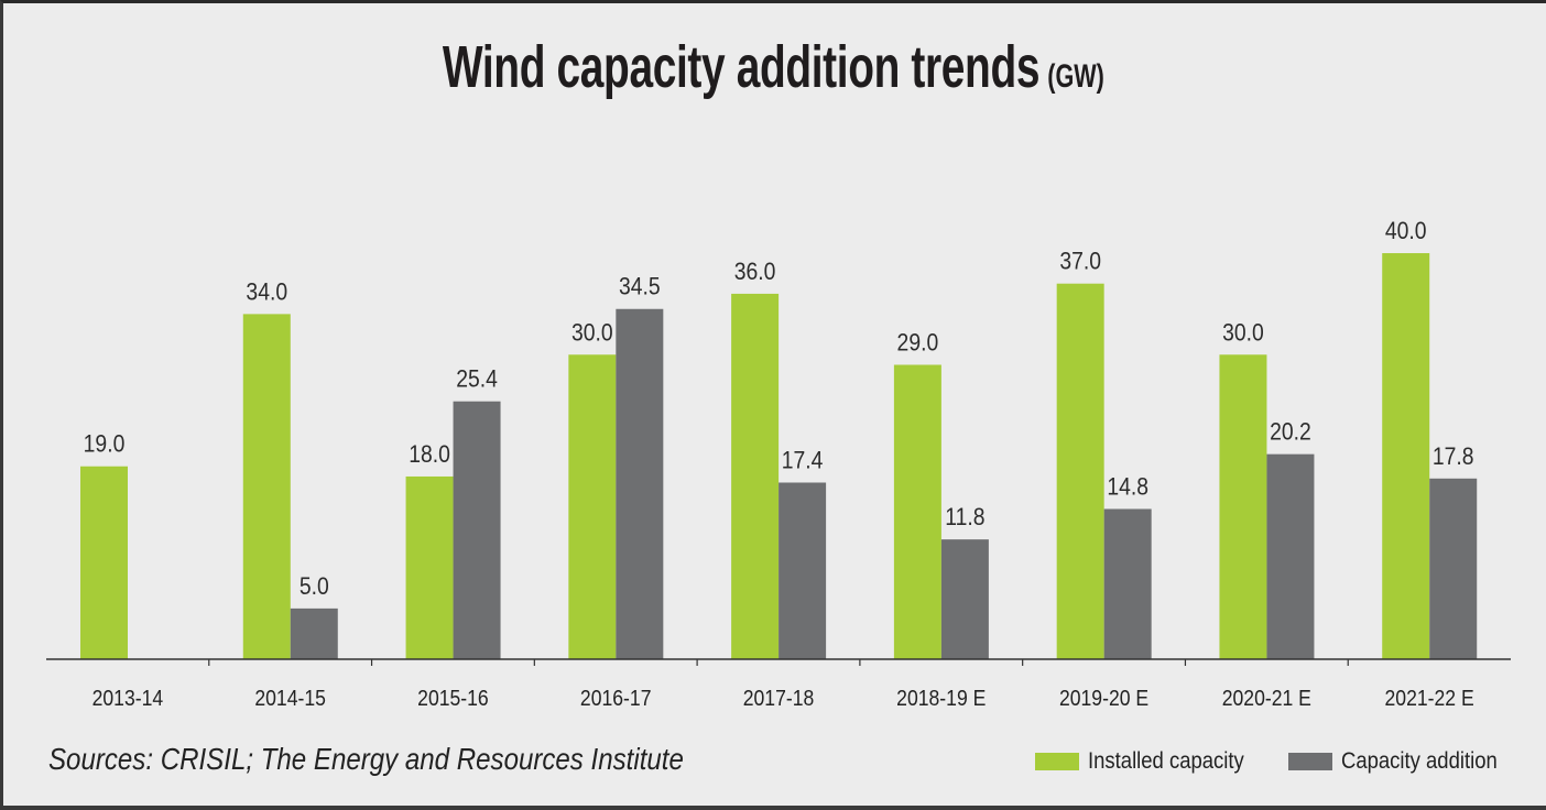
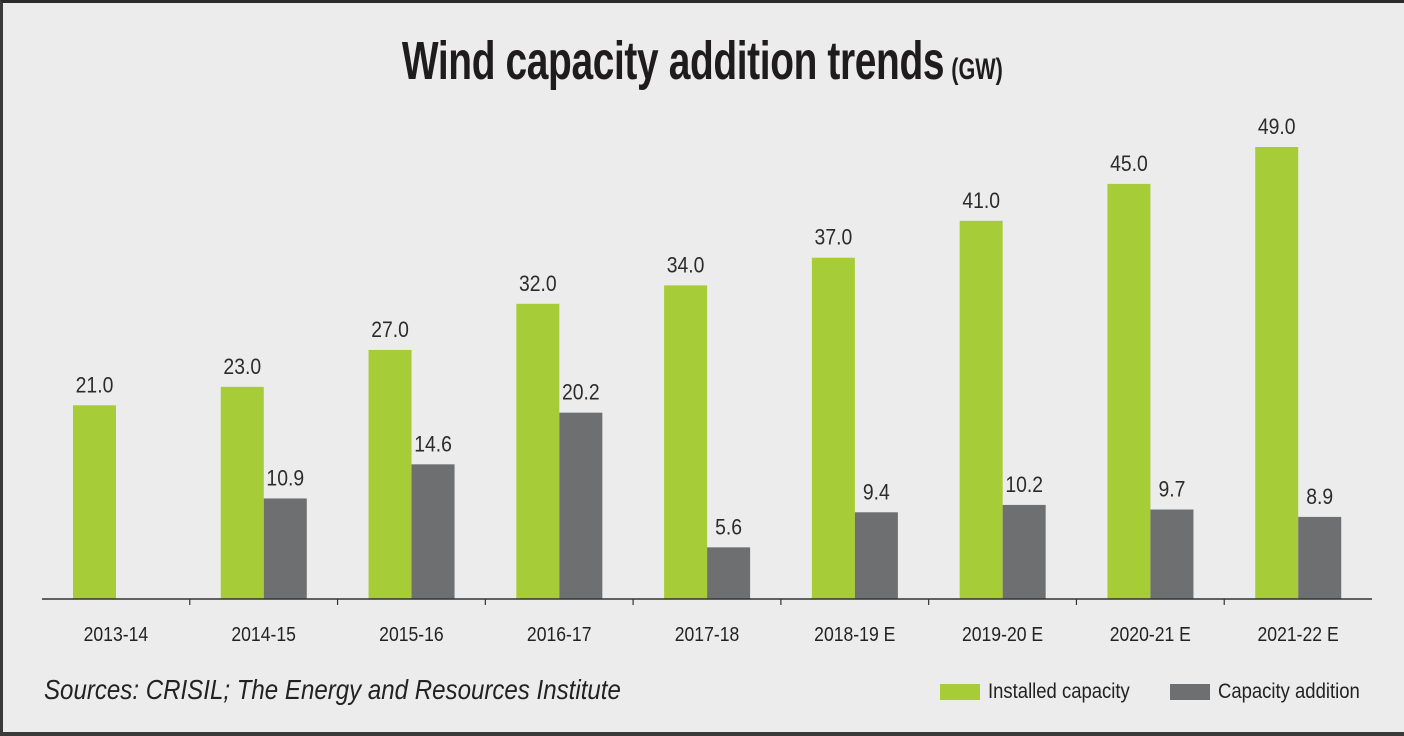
Installed capacity/2013-14: 19.0 -> 21.0
Installed capacity/2014-15: 34.0 -> 23.0
Capacity addition/2014-15: 5.0 -> 10.9
Installed capacity/2015-16: 18.0 -> 27.0
Capacity addition/2015-16: 25.4 -> 14.6
Installed capacity/2016-17: 30.0 -> 32.0
Capacity addition/2016-17: 34.5 -> 20.2
Installed capacity/2017-18: 36.0 -> 34.0
Capacity addition/2017-18: 17.4 -> 5.6
Installed capacity/2018-19 E: 29.0 -> 37.0
Capacity addition/2018-19 E: 11.8 -> 9.4
Installed capacity/2019-20 E: 37.0 -> 41.0
Capacity addition/2019-20 E: 14.8 -> 10.2
Installed capacity/2020-21 E: 30.0 -> 45.0
Capacity addition/2020-21 E: 20.2 -> 9.7
Installed capacity/2021-22 E: 40.0 -> 49.0
Capacity addition/2021-22 E: 17.8 -> 8.9
